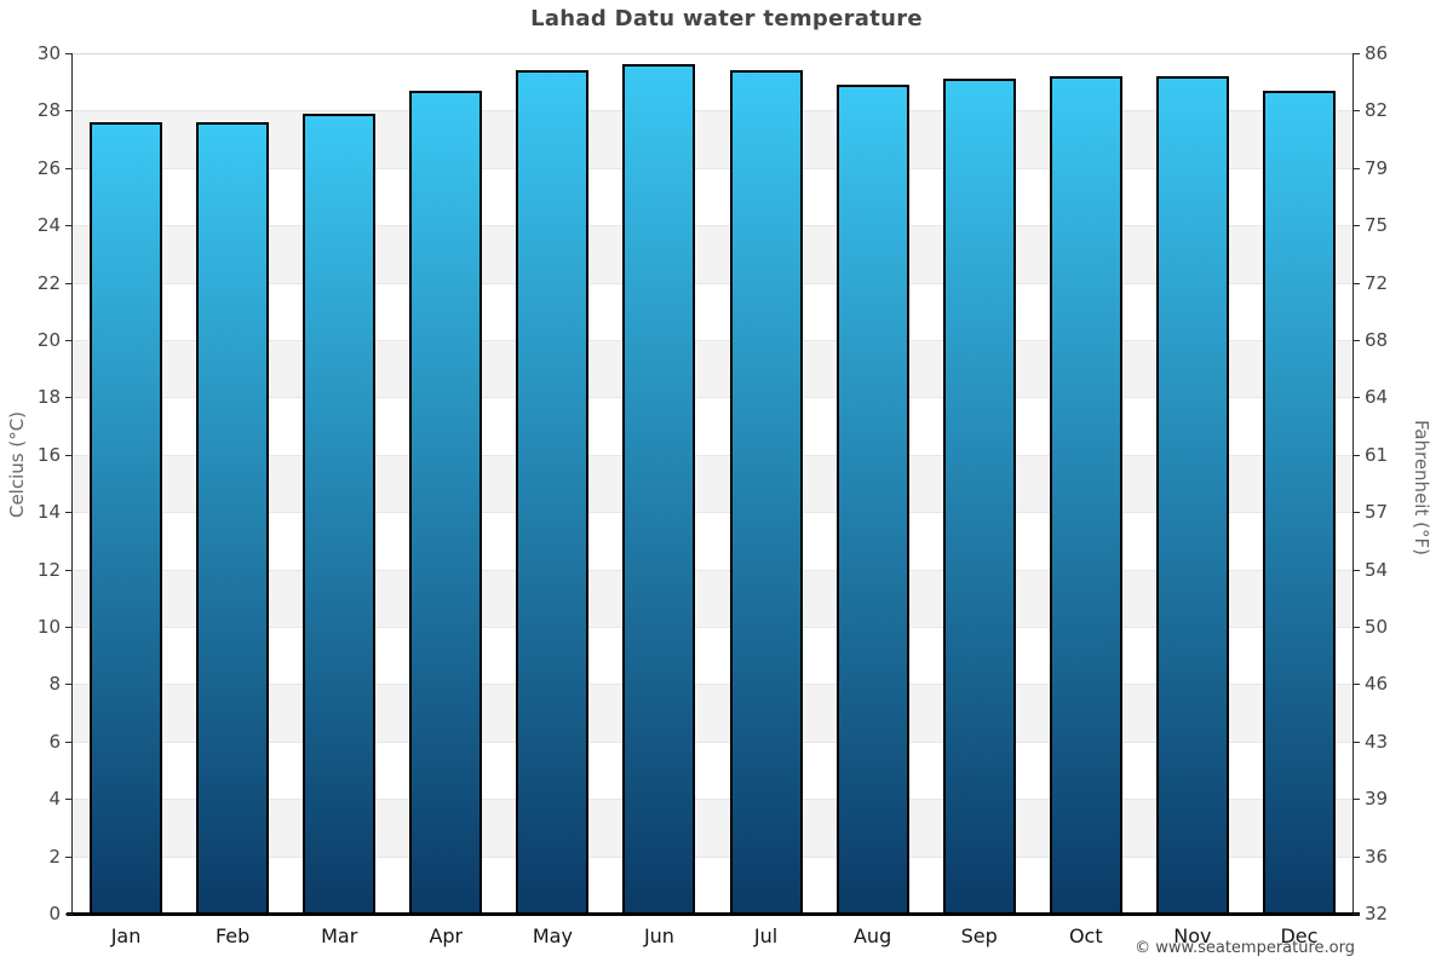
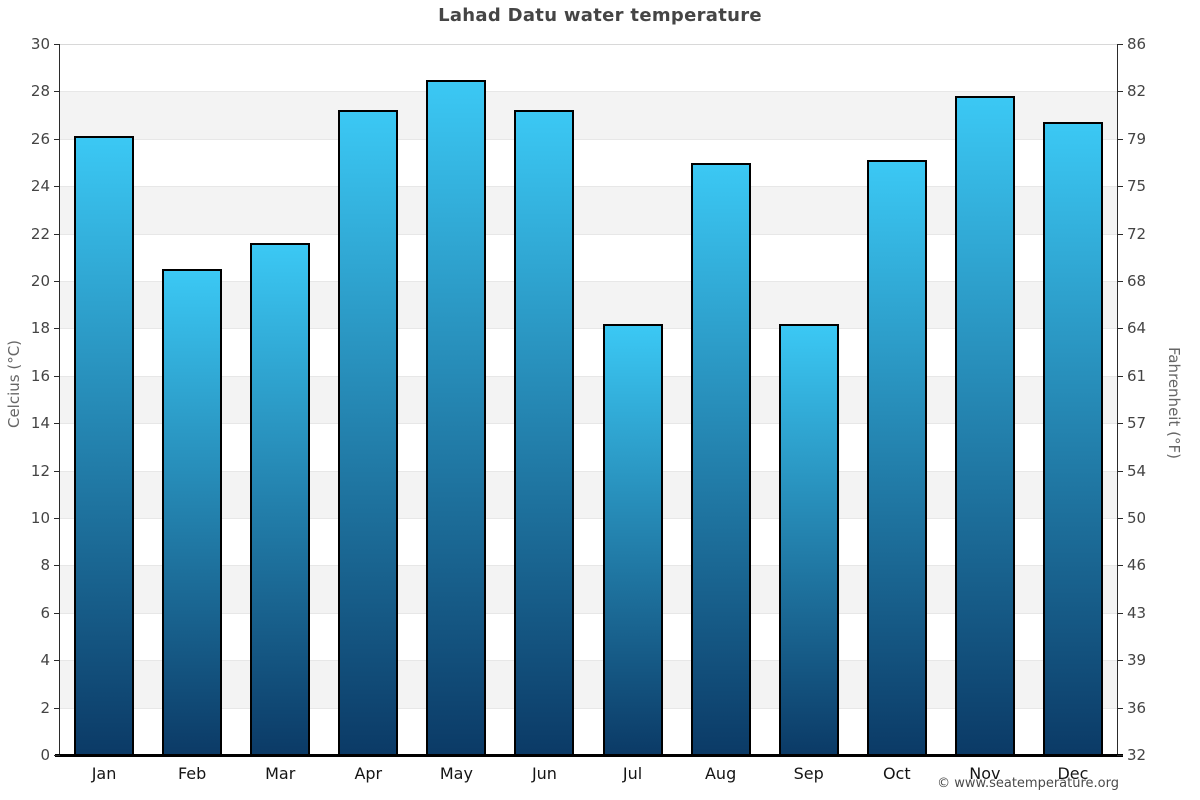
Jan: 27.6 -> 26.1
Feb: 27.6 -> 20.5
Mar: 27.9 -> 21.6
Apr: 28.7 -> 27.2
May: 29.4 -> 28.5
Jun: 29.6 -> 27.2
Jul: 29.4 -> 18.2
Aug: 28.9 -> 25.0
Sep: 29.1 -> 18.2
Oct: 29.2 -> 25.1
Nov: 29.2 -> 27.8
Dec: 28.7 -> 26.7
